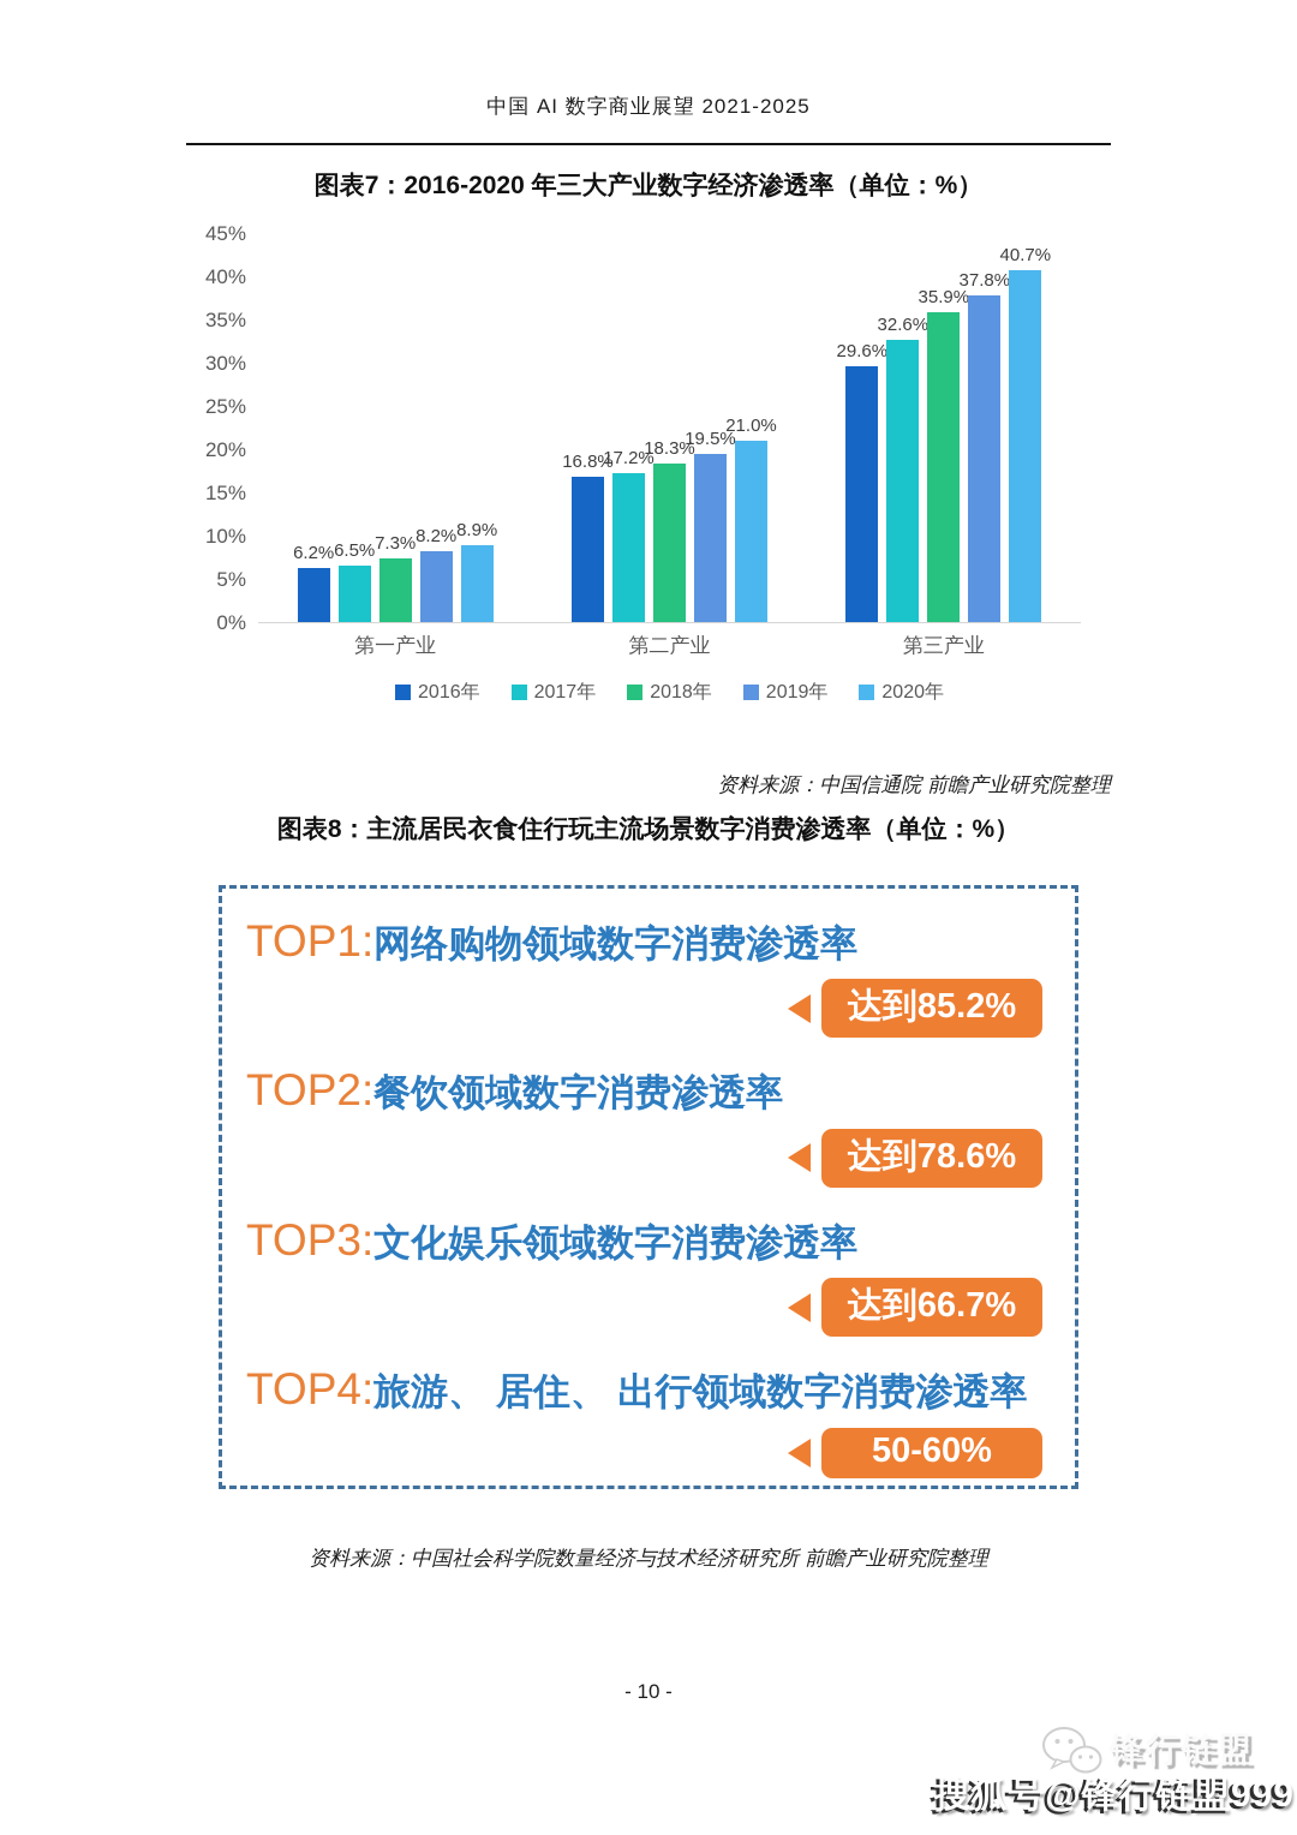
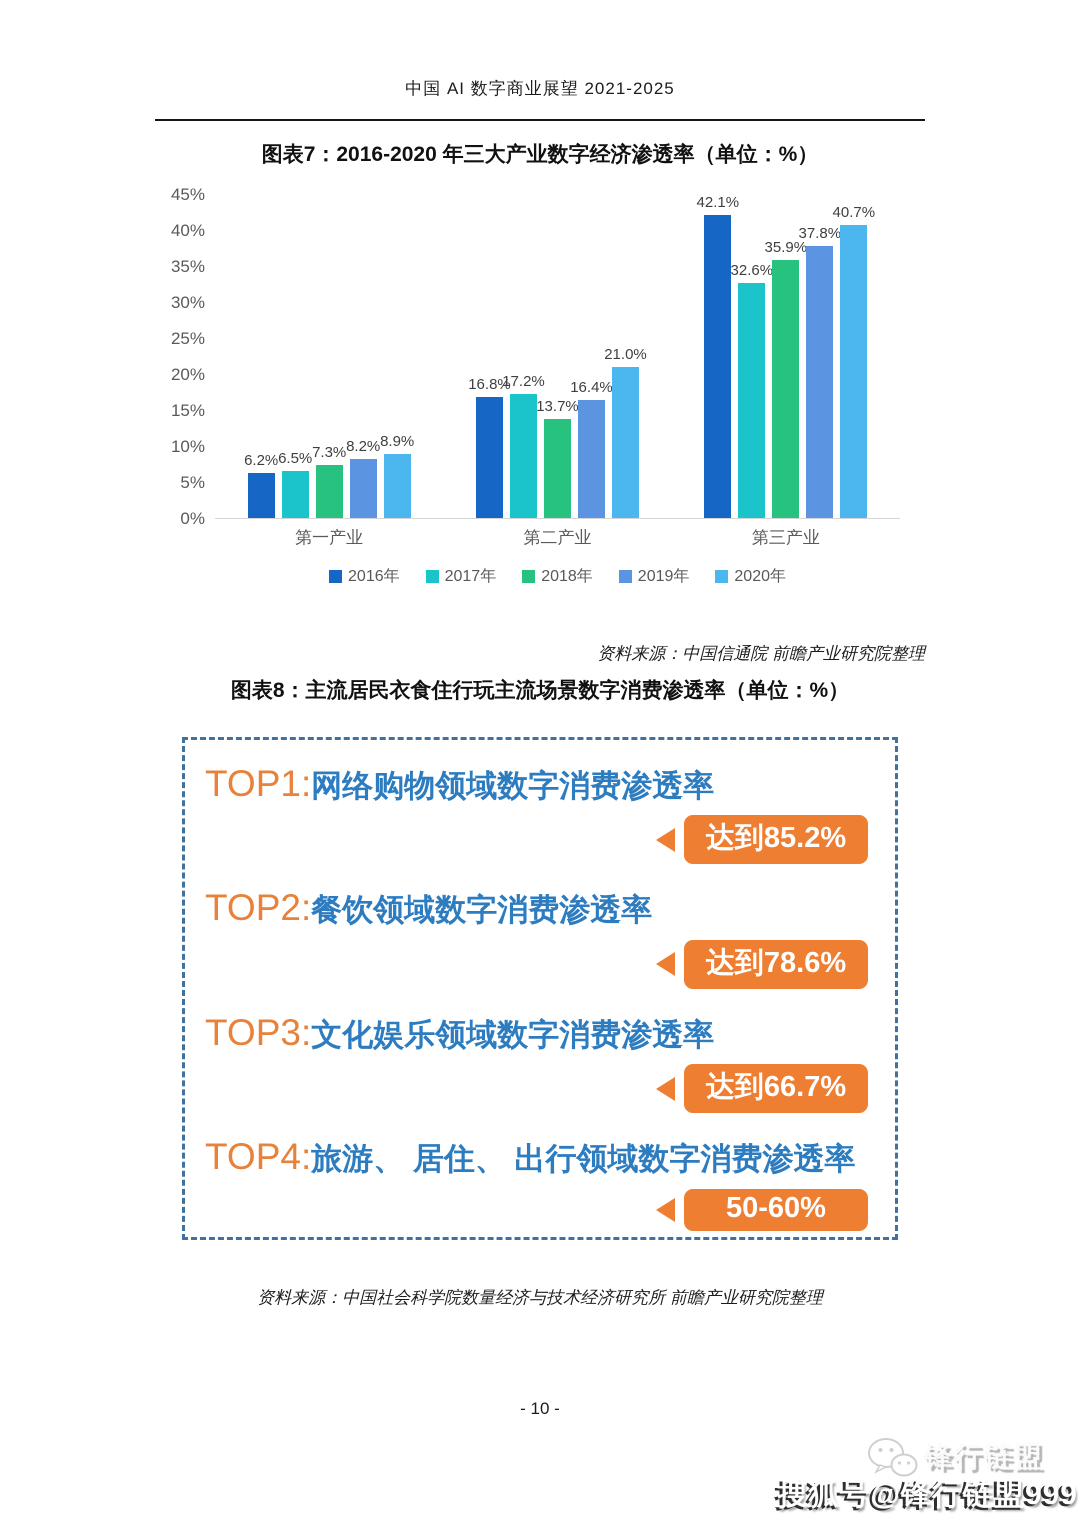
2018年/第二产业: 18.3% -> 13.7%
2019年/第二产业: 19.5% -> 16.4%
2016年/第三产业: 29.6% -> 42.1%
